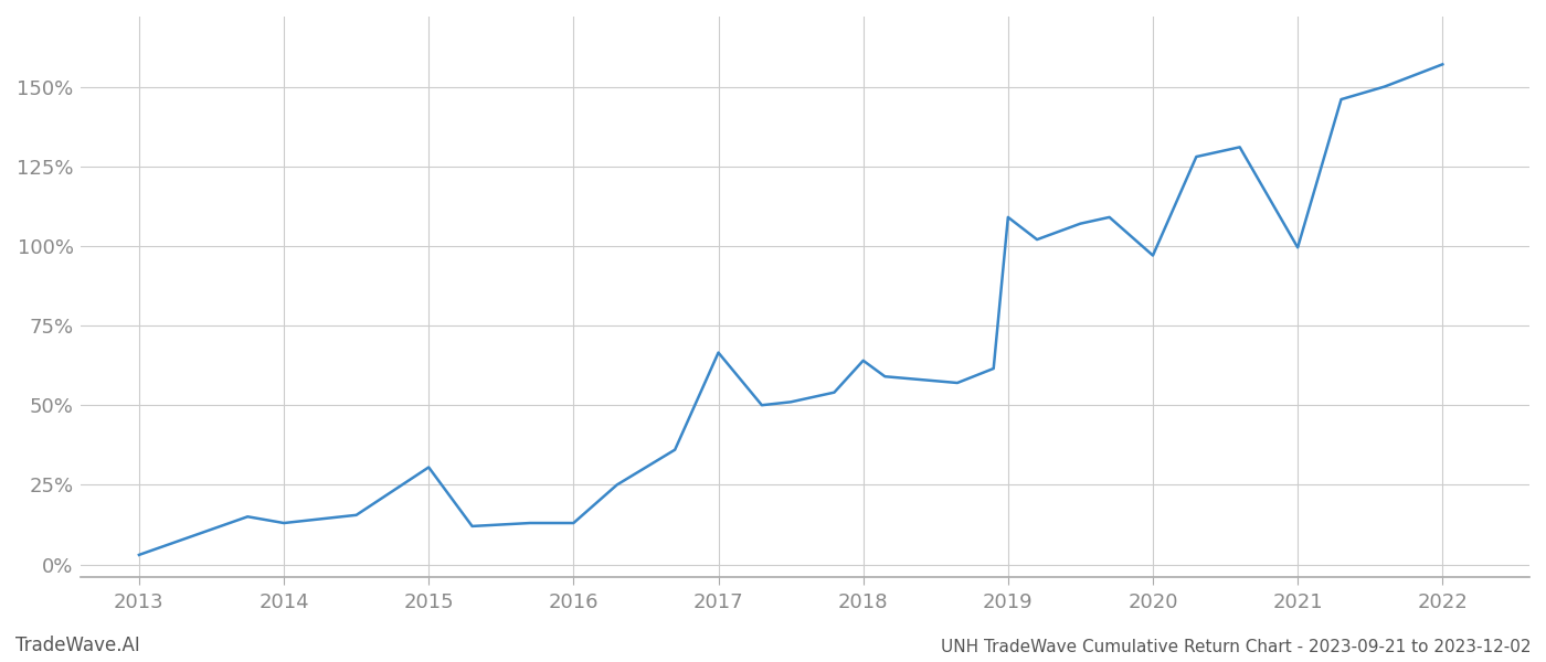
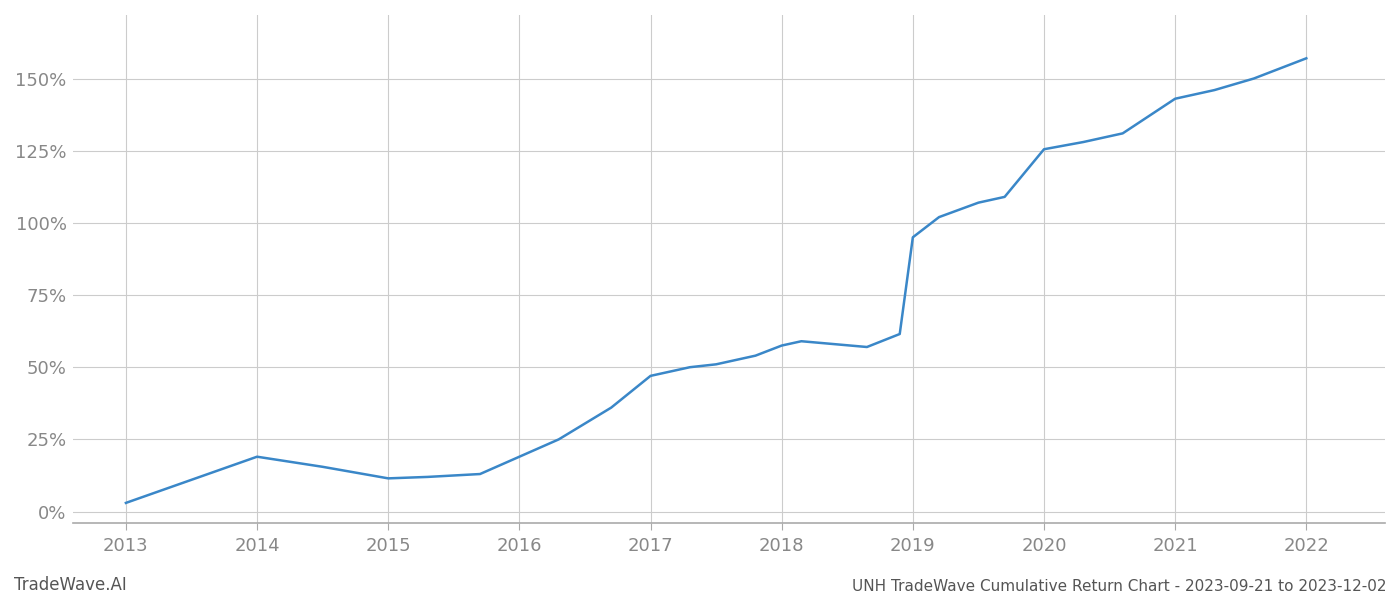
2014: 13.0% -> 19.0%
2015: 30.5% -> 11.5%
2016: 13.0% -> 19.0%
2017: 66.5% -> 47.0%
2018: 64.0% -> 57.5%
2019: 109.0% -> 95.0%
2020: 97.0% -> 125.5%
2021: 99.5% -> 143.0%
